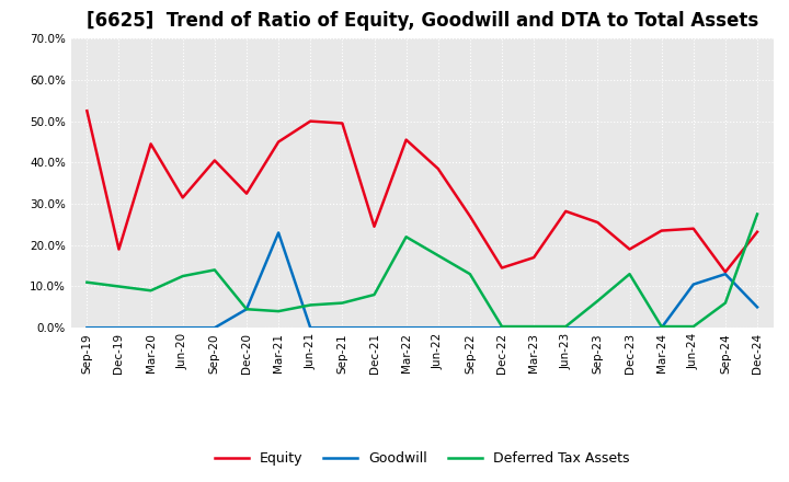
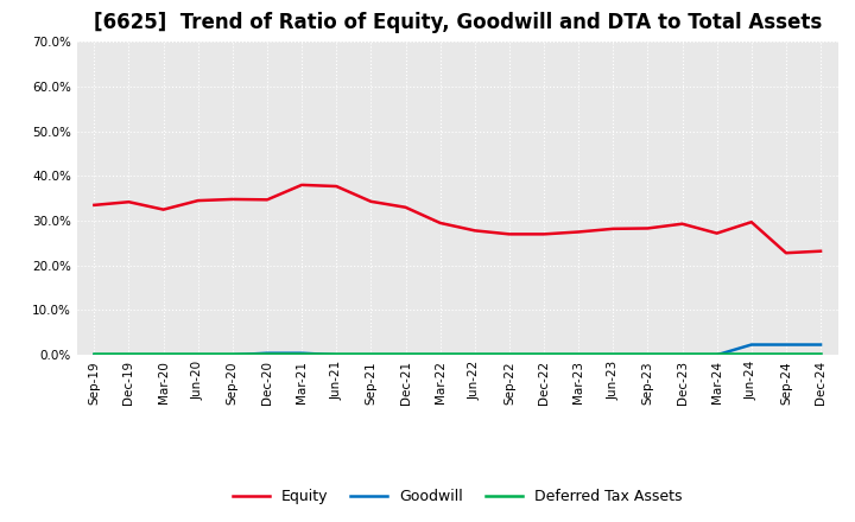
Equity/Sep-19: 52.5% -> 33.5%
Deferred Tax Assets/Sep-19: 11.0% -> 0.3%
Equity/Dec-19: 19.0% -> 34.2%
Deferred Tax Assets/Dec-19: 10.0% -> 0.3%
Equity/Mar-20: 44.5% -> 32.5%
Deferred Tax Assets/Mar-20: 9.0% -> 0.3%
Equity/Jun-20: 31.5% -> 34.5%
Deferred Tax Assets/Jun-20: 12.5% -> 0.3%
Equity/Sep-20: 40.5% -> 34.8%
Deferred Tax Assets/Sep-20: 14.0% -> 0.3%
Equity/Dec-20: 32.5% -> 34.7%
Goodwill/Dec-20: 4.5% -> 0.4%
Deferred Tax Assets/Dec-20: 4.5% -> 0.3%
Equity/Mar-21: 45.0% -> 38.0%
Goodwill/Mar-21: 23.0% -> 0.4%
Deferred Tax Assets/Mar-21: 4.0% -> 0.3%
Equity/Jun-21: 50.0% -> 37.7%
Deferred Tax Assets/Jun-21: 5.5% -> 0.3%
Equity/Sep-21: 49.5% -> 34.3%
Deferred Tax Assets/Sep-21: 6.0% -> 0.3%
Equity/Dec-21: 24.5% -> 33.0%
Deferred Tax Assets/Dec-21: 8.0% -> 0.3%
Equity/Mar-22: 45.5% -> 29.5%
Deferred Tax Assets/Mar-22: 22.0% -> 0.3%
Equity/Jun-22: 38.5% -> 27.8%
Deferred Tax Assets/Jun-22: 17.5% -> 0.3%
Deferred Tax Assets/Sep-22: 13.0% -> 0.3%
Equity/Dec-22: 14.5% -> 27.0%
Equity/Mar-23: 17.0% -> 27.5%
Equity/Sep-23: 25.5% -> 28.3%
Deferred Tax Assets/Sep-23: 6.5% -> 0.3%
Equity/Dec-23: 19.0% -> 29.3%
Deferred Tax Assets/Dec-23: 13.0% -> 0.3%
Equity/Mar-24: 23.5% -> 27.2%
Equity/Jun-24: 24.0% -> 29.7%
Goodwill/Jun-24: 10.5% -> 2.3%
Equity/Sep-24: 13.5% -> 22.8%
Goodwill/Sep-24: 13.0% -> 2.3%
Deferred Tax Assets/Sep-24: 6.0% -> 0.3%
Goodwill/Dec-24: 5.0% -> 2.3%
Deferred Tax Assets/Dec-24: 27.5% -> 0.3%
